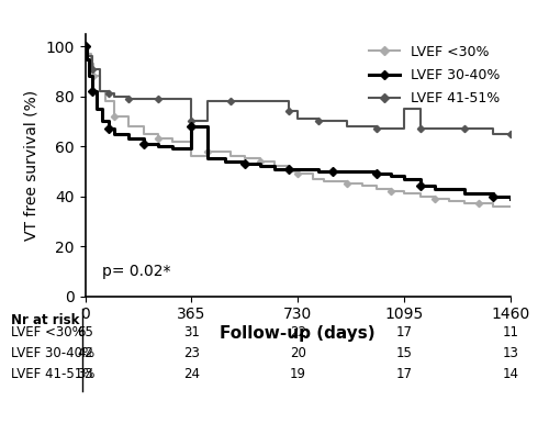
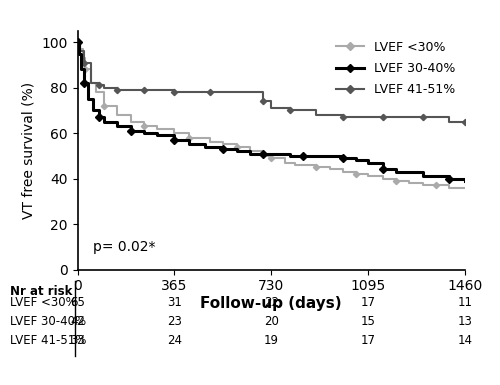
LVEF <30%/365: 56 -> 60
LVEF 30-40%/365: 68 -> 57
LVEF 41-51%/365: 70 -> 78
LVEF 41-51%/1095: 75 -> 67
